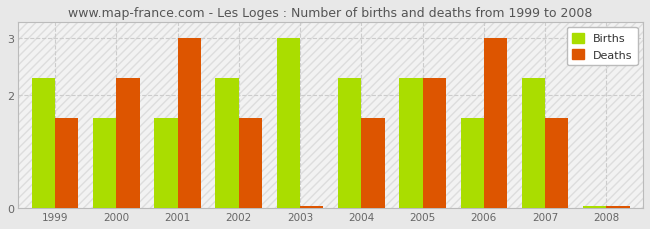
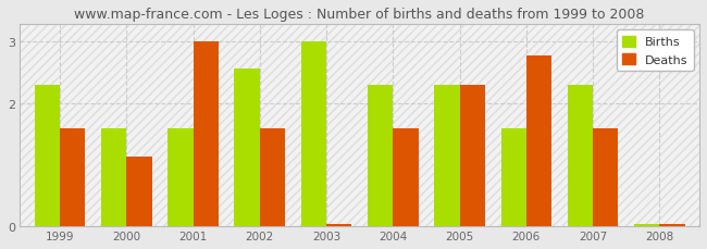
Deaths/2000: 2.30 -> 1.14
Births/2002: 2.30 -> 2.56
Deaths/2006: 3.00 -> 2.78
